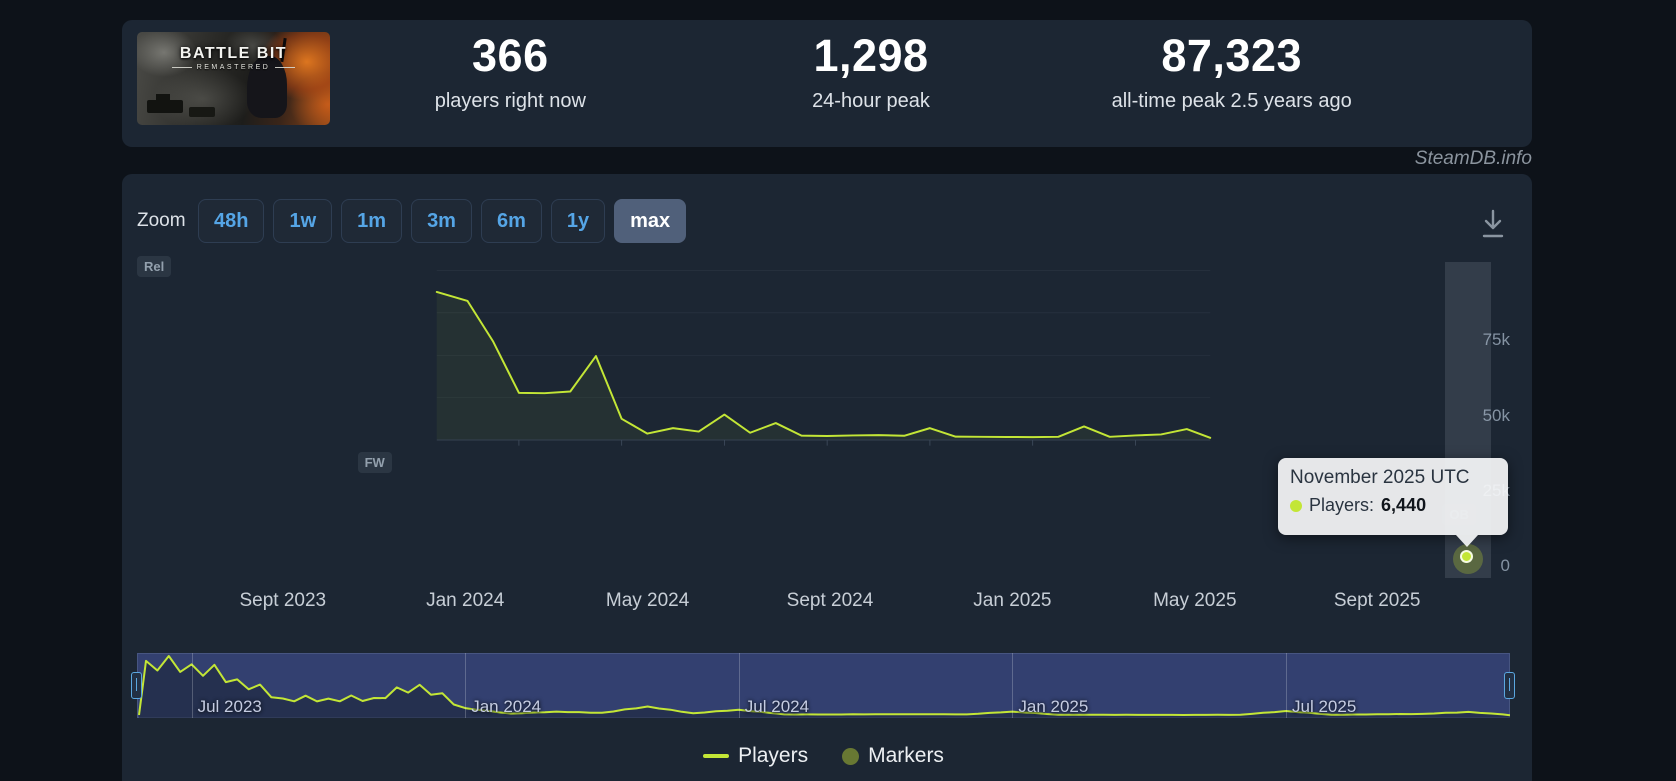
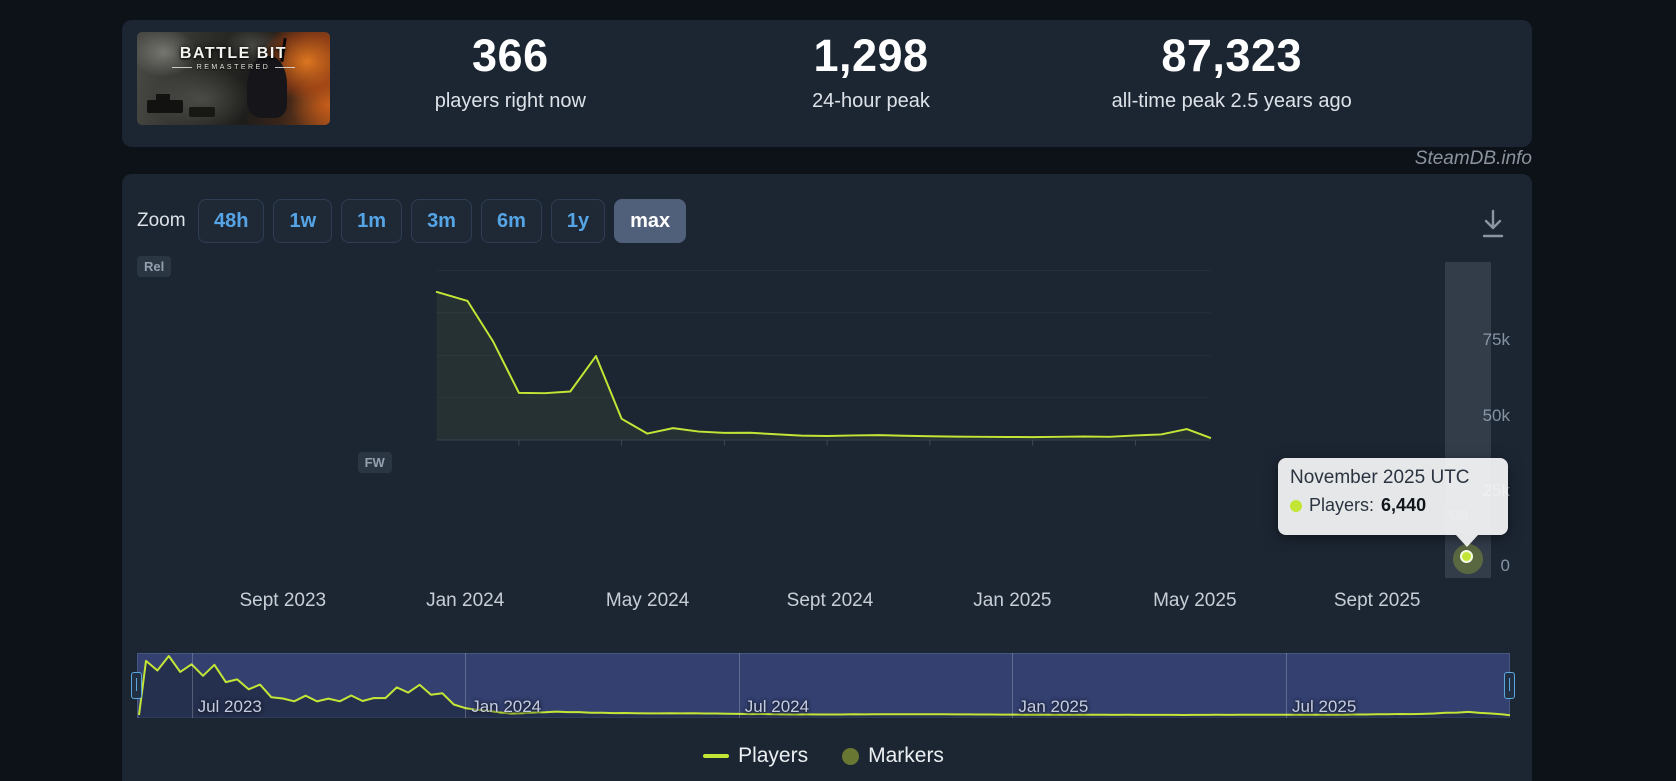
May 2024: 15k -> 4k
Jul 2024: 10k -> 3k
Jan 2025: 7k -> 2k
Jul 2025: 8k -> 2k
